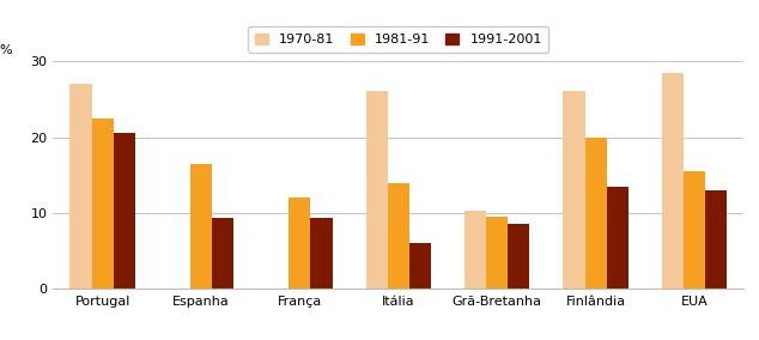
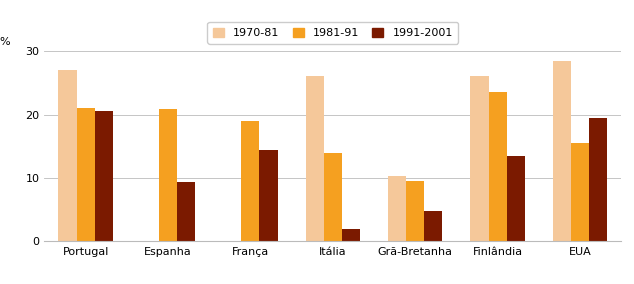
1981-91/Portugal: 22.5 -> 21.0
1981-91/Espanha: 16.5 -> 20.8
1981-91/França: 12.0 -> 19.0
1991-2001/França: 9.3 -> 14.4
1991-2001/Itália: 6.0 -> 2.0
1991-2001/Grã-Bretanha: 8.5 -> 4.8
1981-91/Finlândia: 20.0 -> 23.6
1991-2001/EUA: 13.0 -> 19.4
